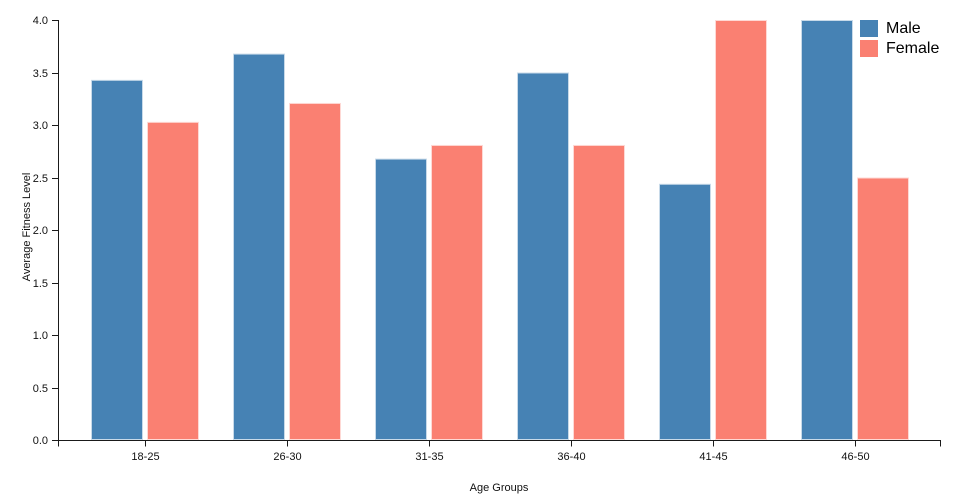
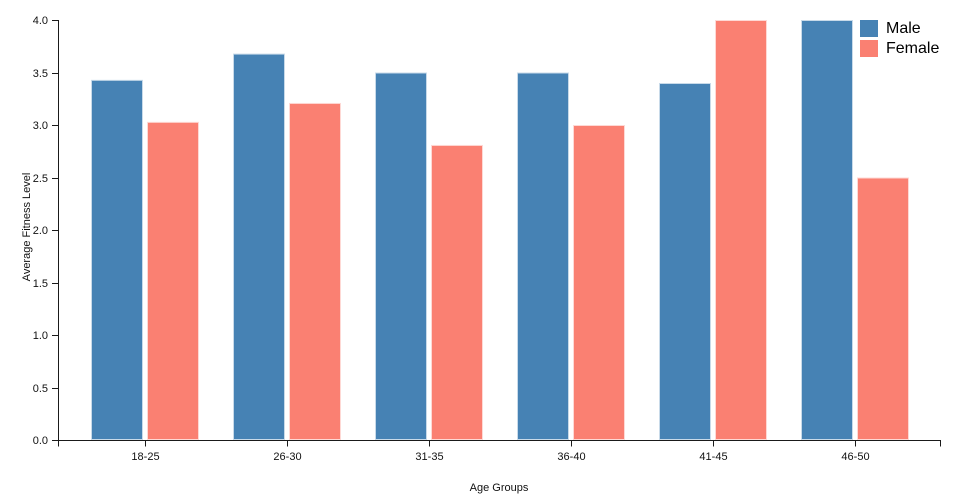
Male/31-35: 2.68 -> 3.50
Female/36-40: 2.81 -> 3.00
Male/41-45: 2.44 -> 3.40
